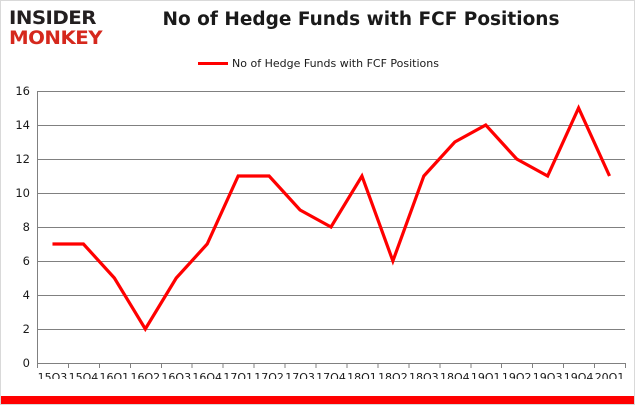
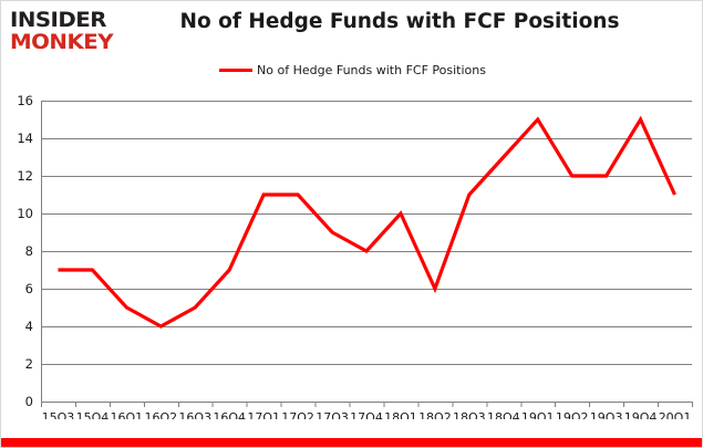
16Q2: 2 -> 4
18Q1: 11 -> 10
19Q1: 14 -> 15
19Q3: 11 -> 12
